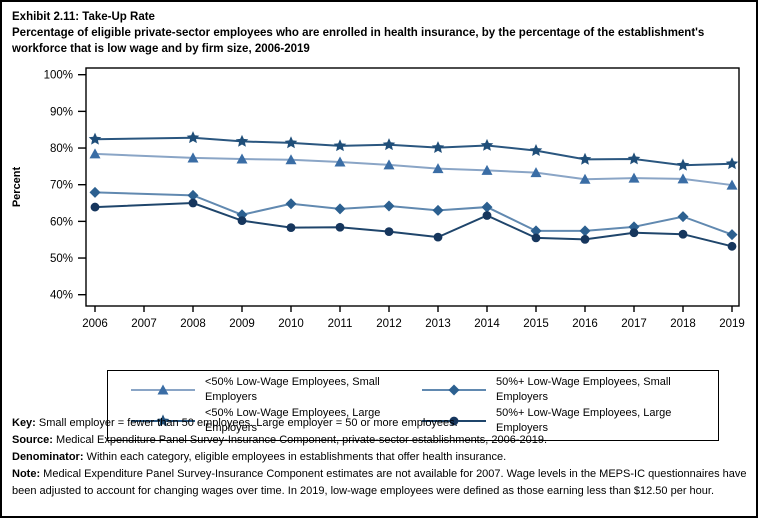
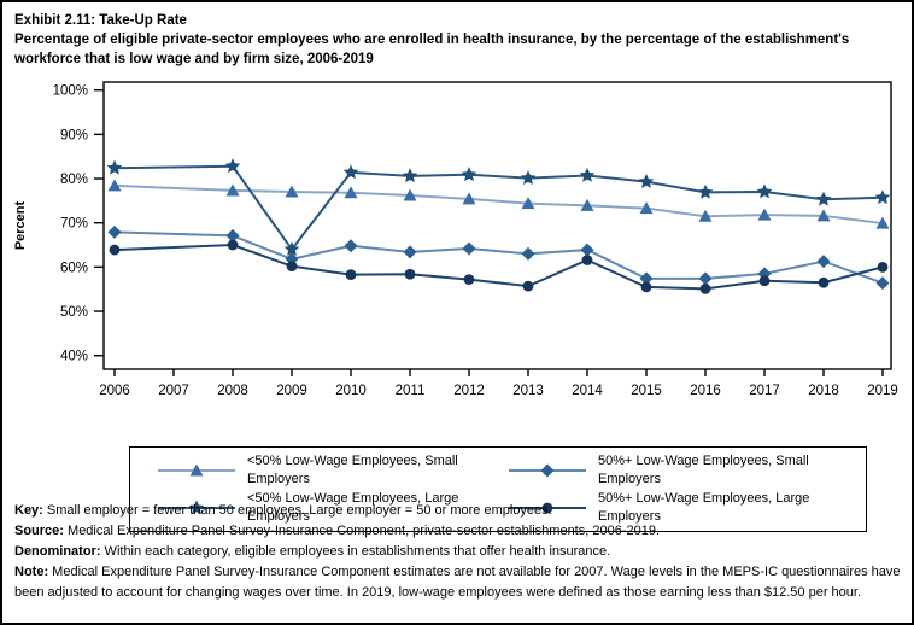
<50% Low-Wage Employees, Large Employers/2009: 82% -> 64%
50%+ Low-Wage Employees, Large Employers/2019: 53% -> 60%
